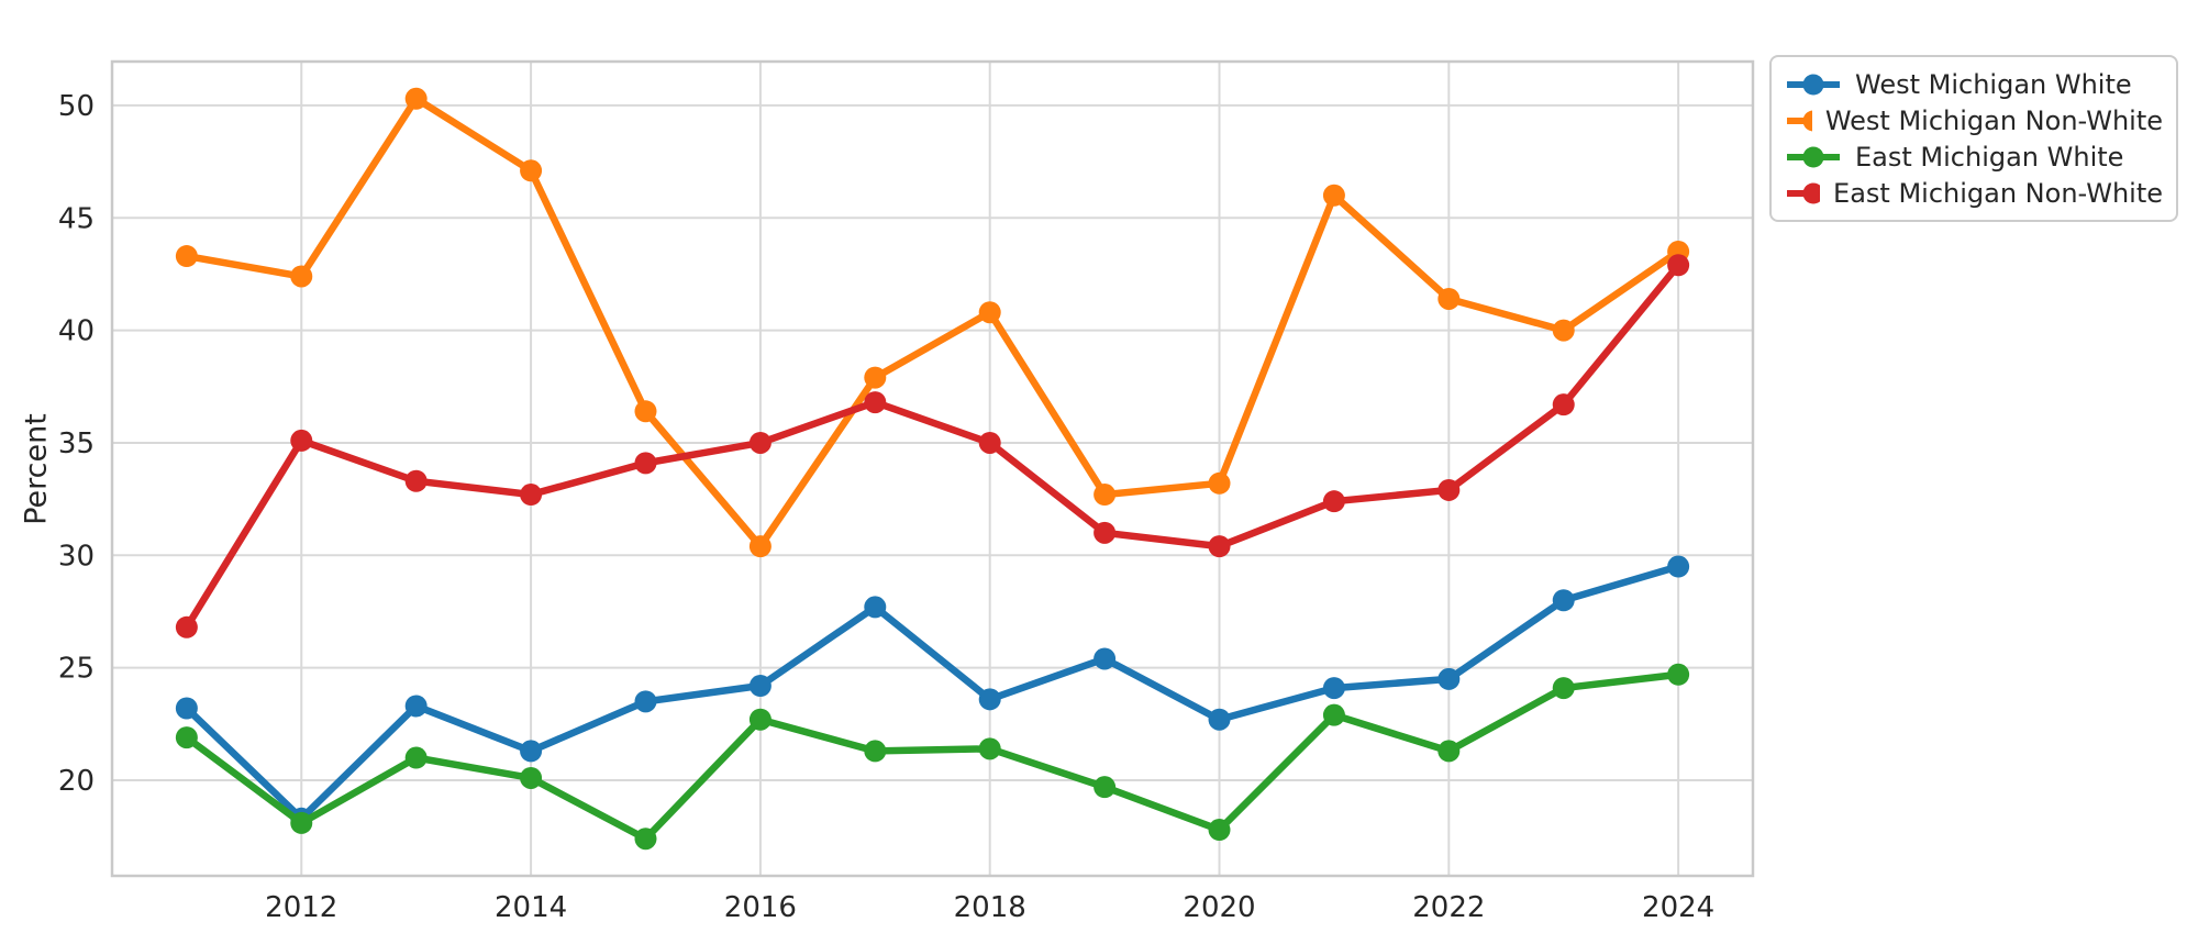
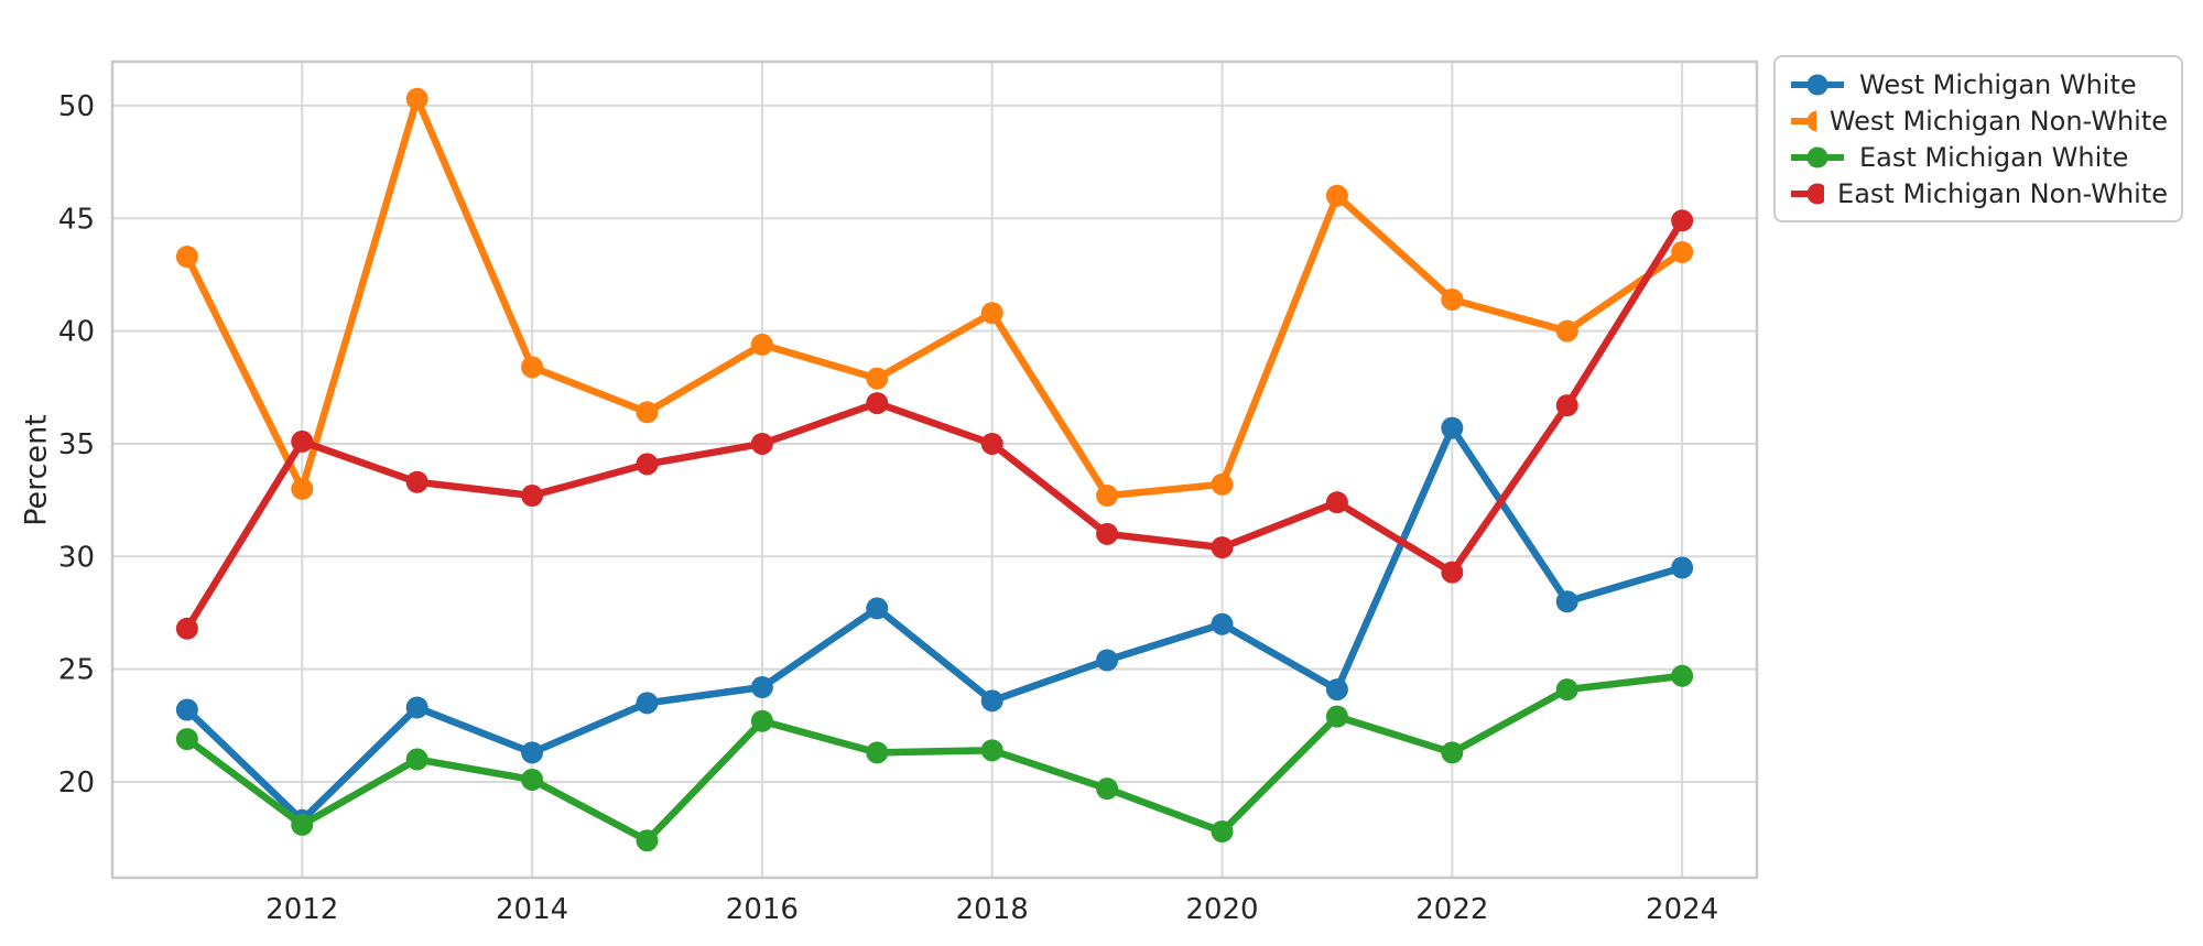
West Michigan Non-White/2012: 42.4 -> 33.0
West Michigan Non-White/2014: 47.1 -> 38.4
West Michigan Non-White/2016: 30.4 -> 39.4
West Michigan White/2020: 22.7 -> 27.0
West Michigan White/2022: 24.5 -> 35.7
East Michigan Non-White/2022: 32.9 -> 29.3
East Michigan Non-White/2024: 42.9 -> 44.9
